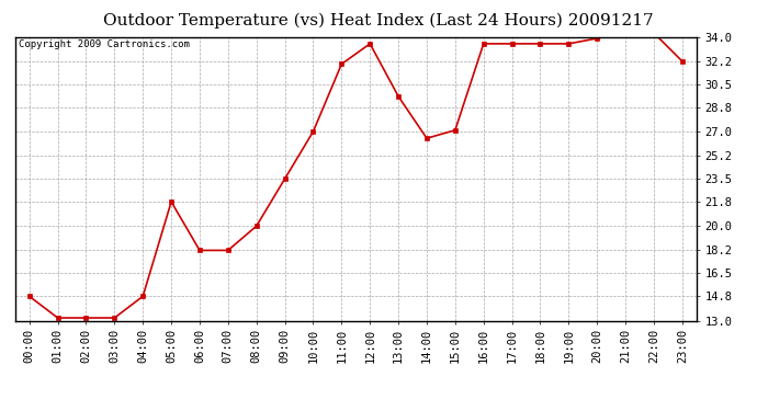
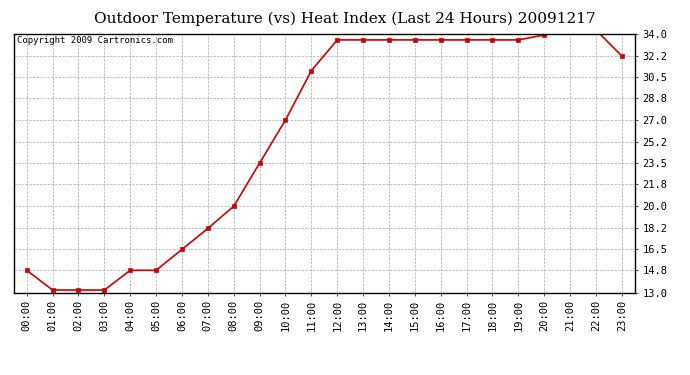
05:00: 21.8 -> 14.8
06:00: 18.2 -> 16.5
11:00: 32.0 -> 31.0
13:00: 29.6 -> 33.5
14:00: 26.5 -> 33.5
15:00: 27.1 -> 33.5
